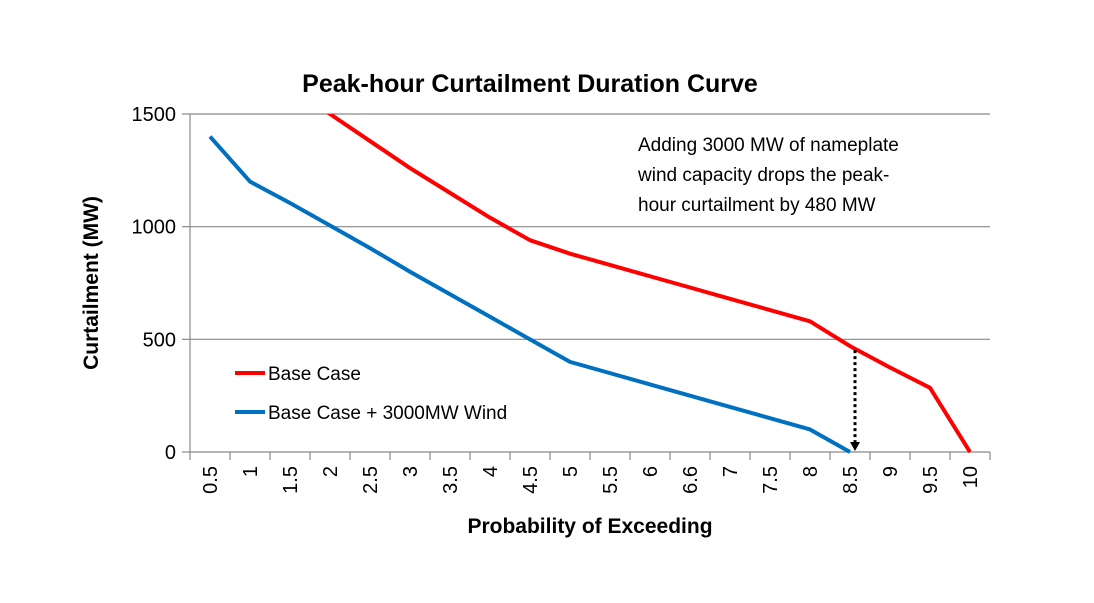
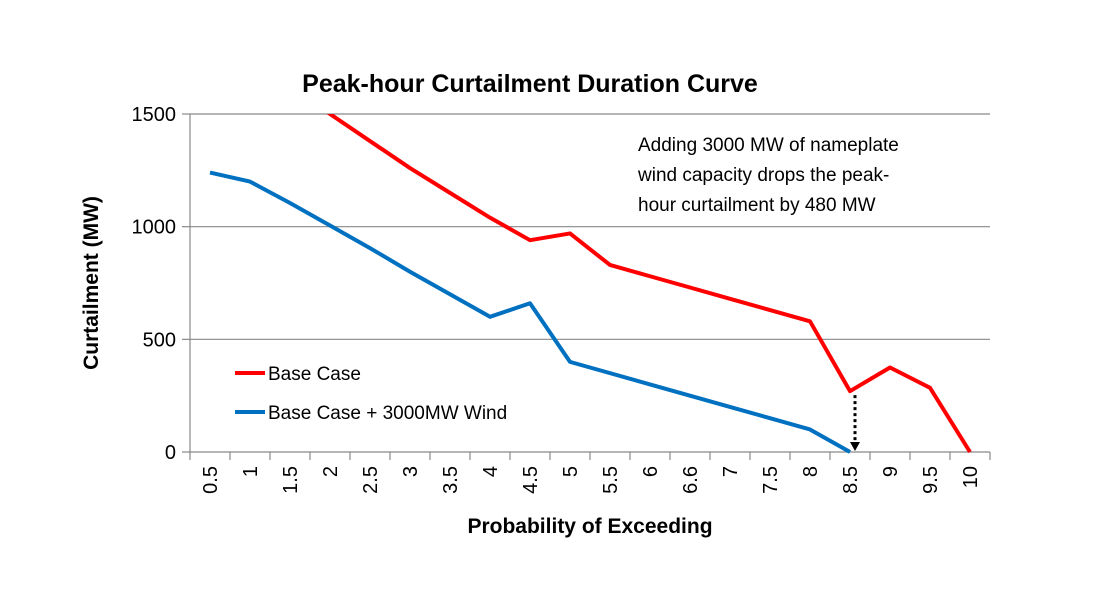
Base Case + 3000MW Wind/0.5: 1400 -> 1240
Base Case + 3000MW Wind/4.5: 500 -> 660
Base Case/5: 880 -> 970
Base Case/8.5: 470 -> 270
